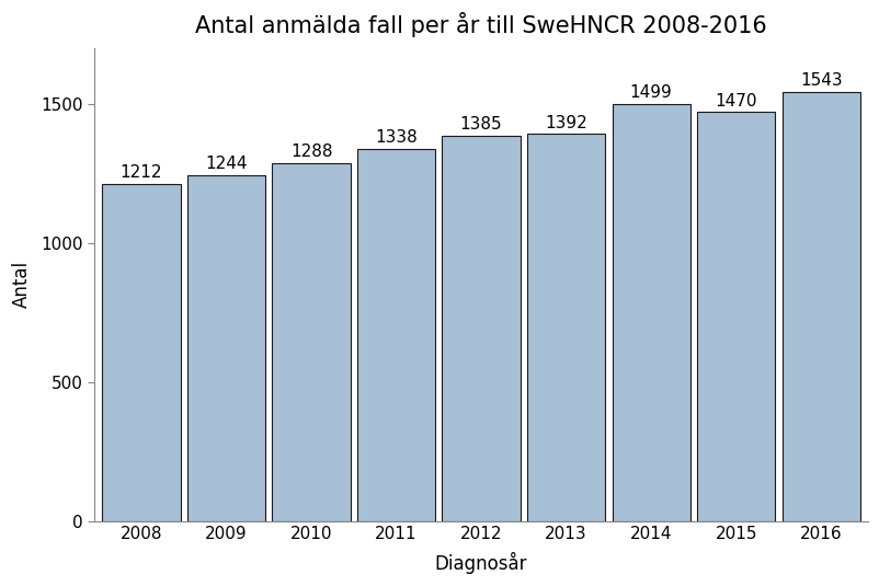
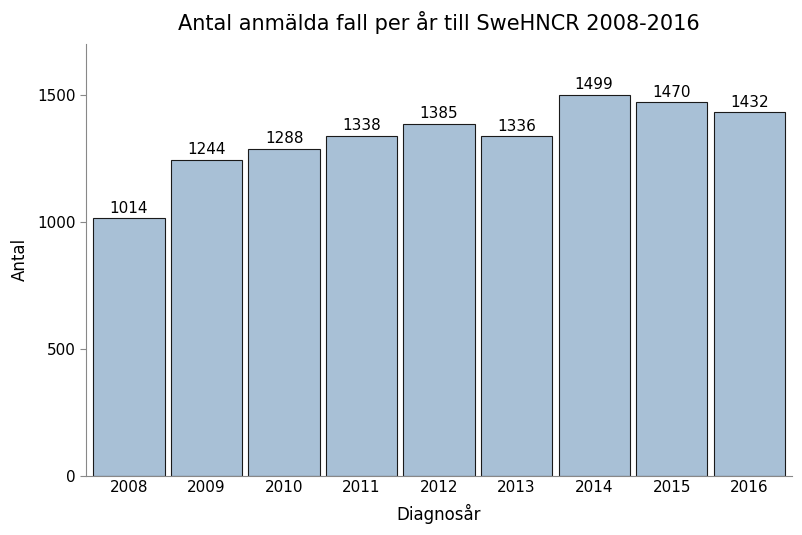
2008: 1212 -> 1014
2013: 1392 -> 1336
2016: 1543 -> 1432
